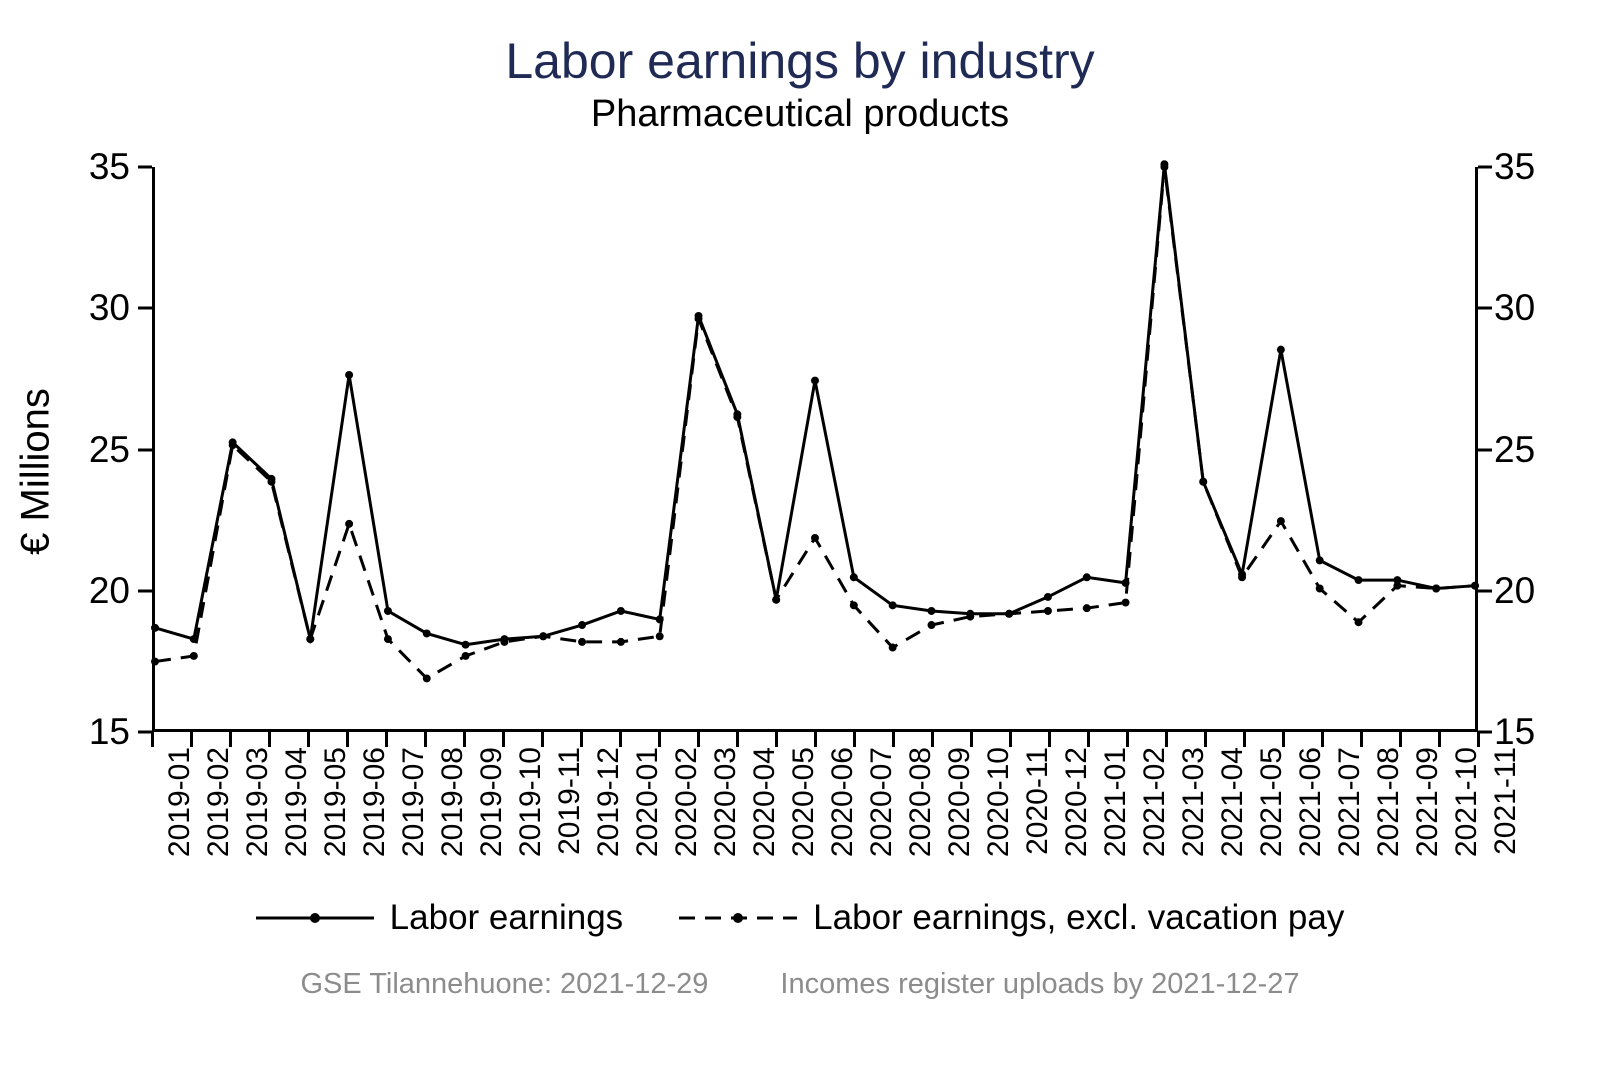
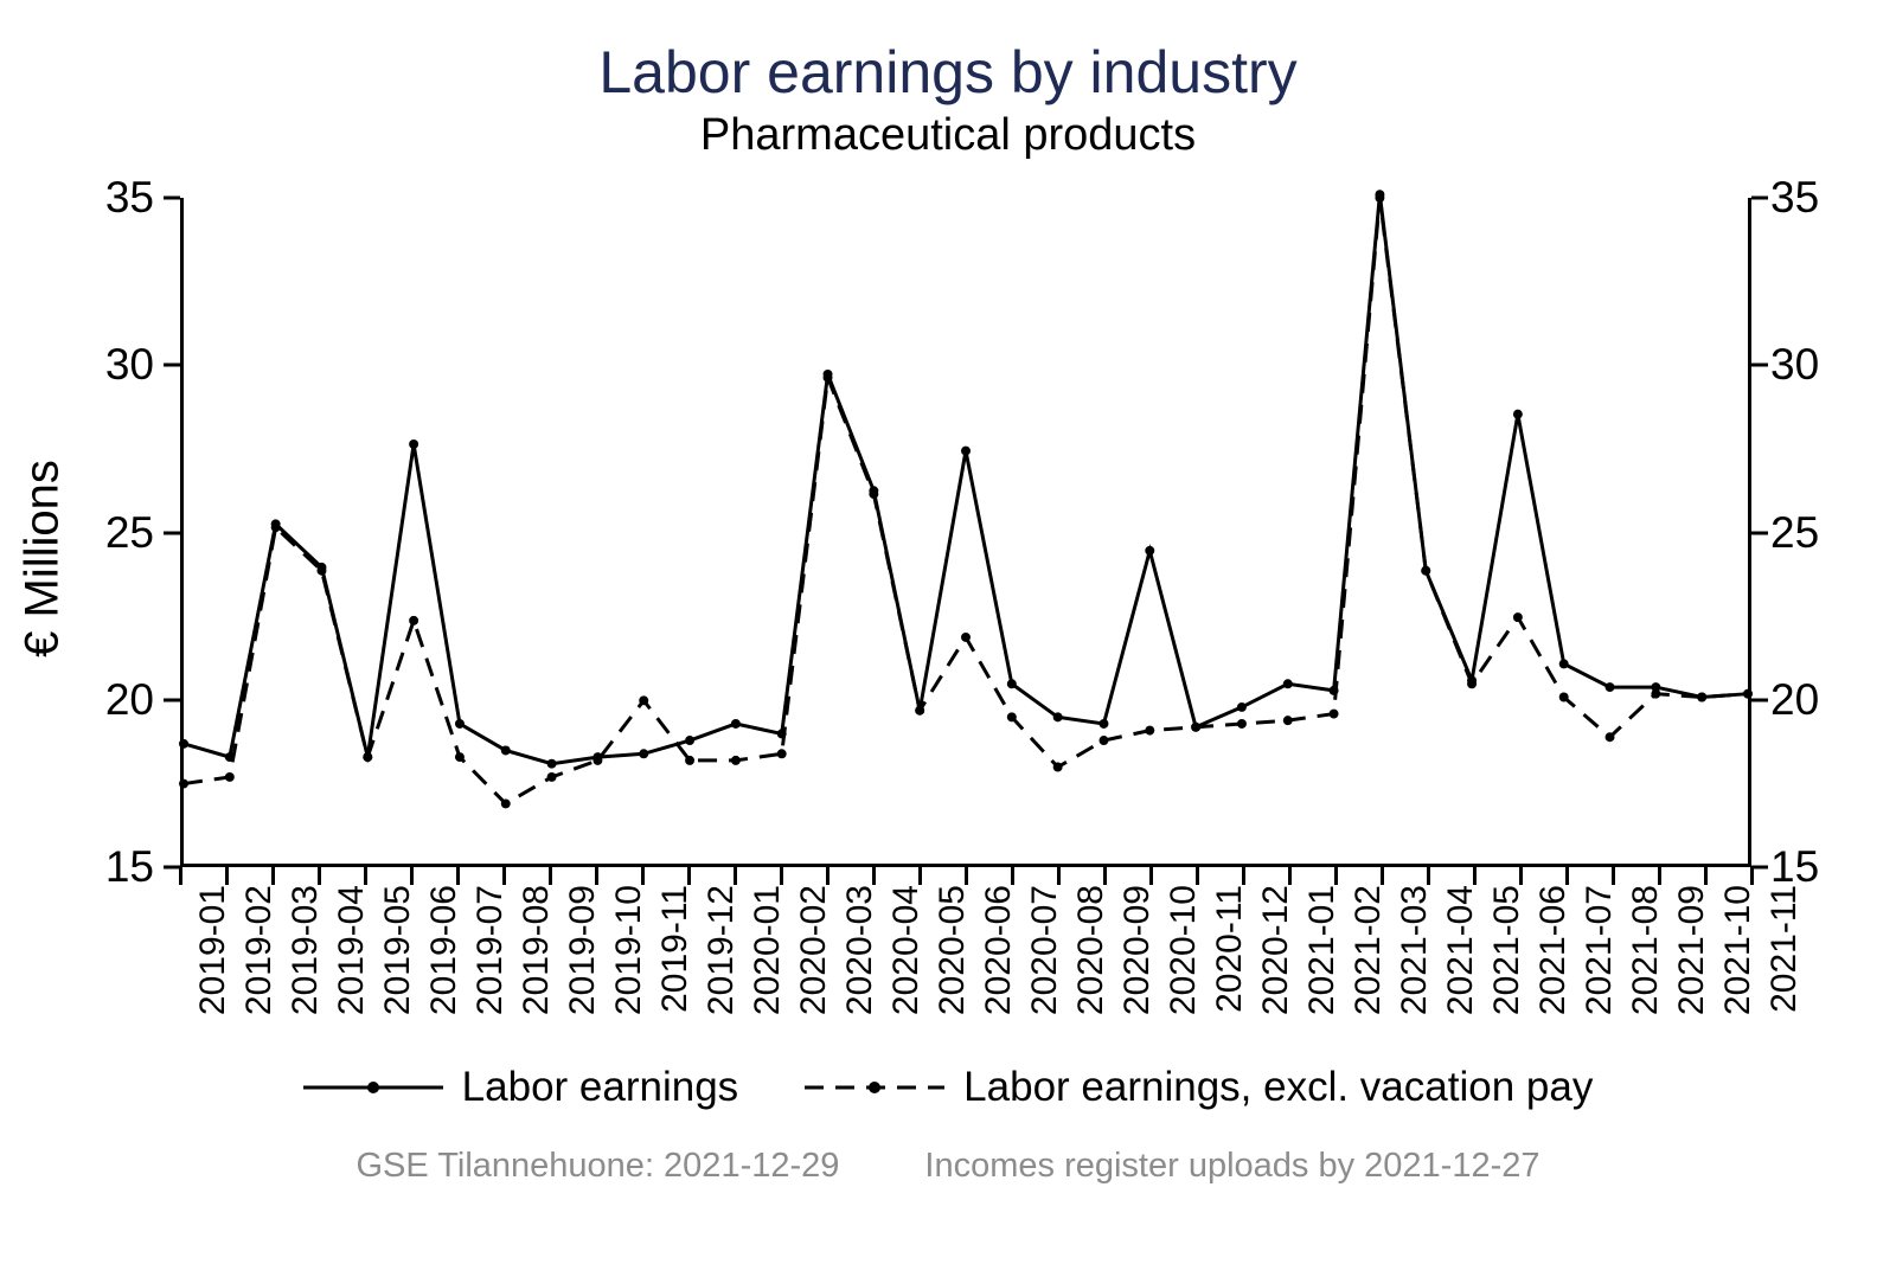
Labor earnings, excl. vacation pay/2019-11: 18.3 -> 19.9
Labor earnings/2020-10: 19.1 -> 24.4
